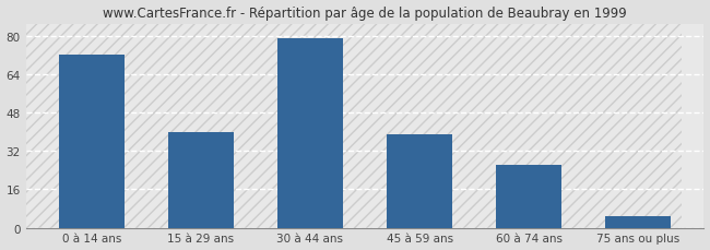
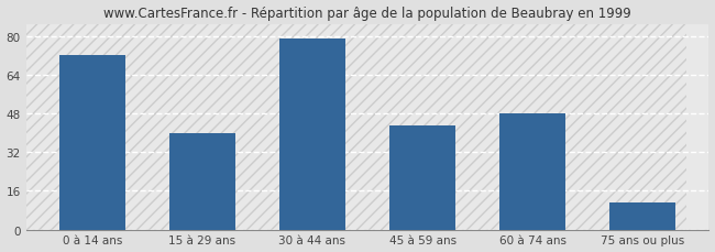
45 à 59 ans: 39 -> 43
60 à 74 ans: 26 -> 48
75 ans ou plus: 5 -> 11
